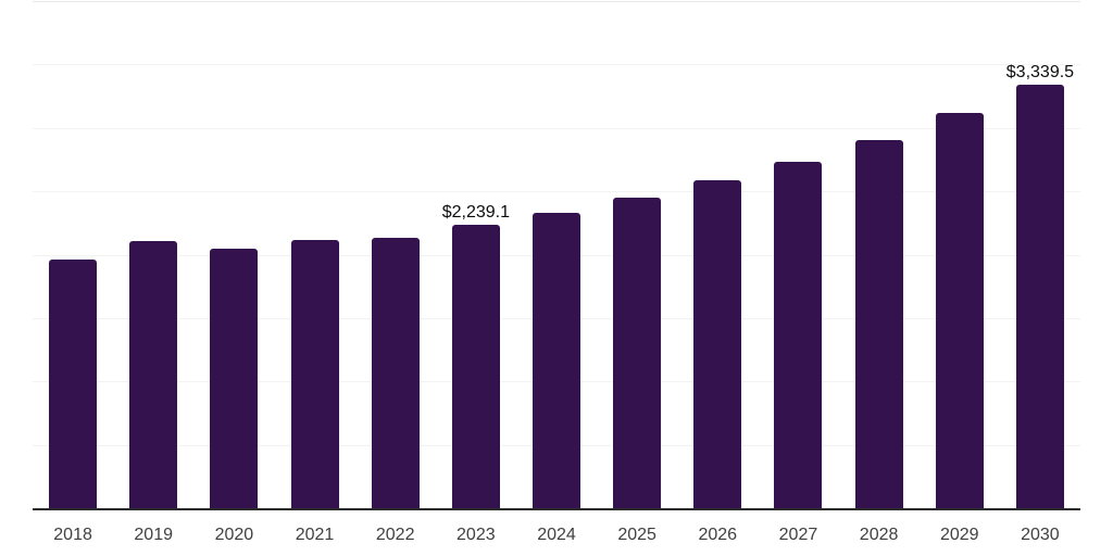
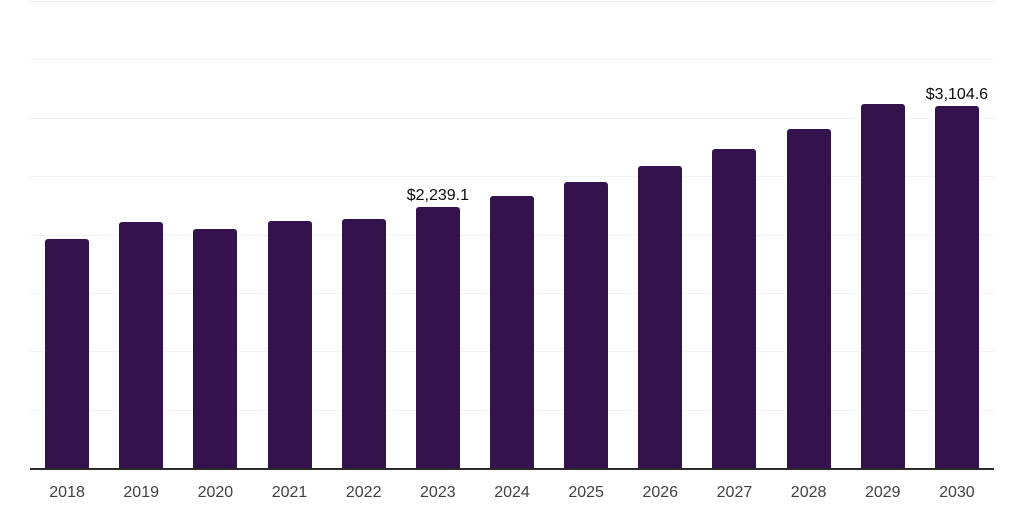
2030: $3,339.5 -> $3,104.6
